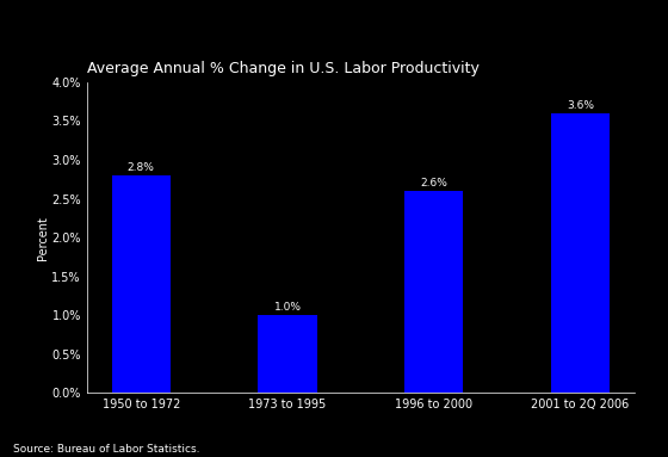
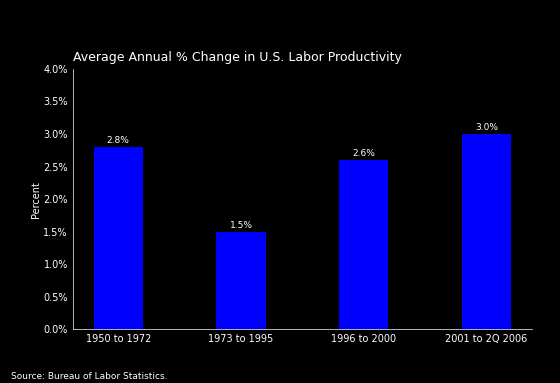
1973 to 1995: 1.0% -> 1.5%
2001 to 2Q 2006: 3.6% -> 3.0%
